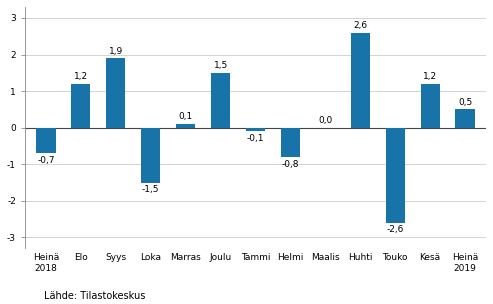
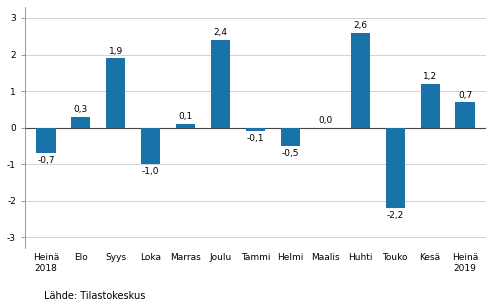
Elo: 1,2 -> 0,3
Loka: -1,5 -> -1,0
Joulu: 1,5 -> 2,4
Helmi: -0,8 -> -0,5
Touko: -2,6 -> -2,2
Heinä 2019: 0,5 -> 0,7
